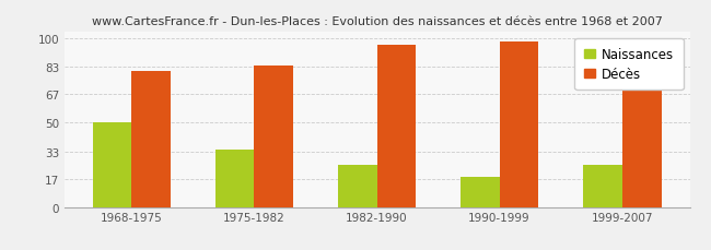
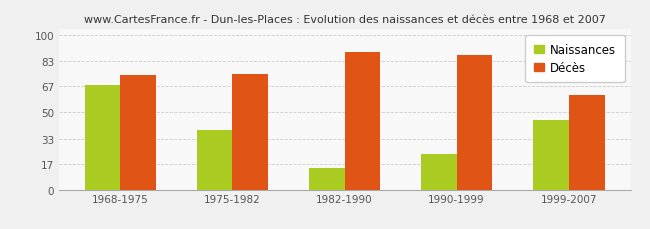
Naissances/1968-1975: 50 -> 68
Décès/1968-1975: 81 -> 74
Naissances/1975-1982: 34 -> 39
Décès/1975-1982: 84 -> 75
Naissances/1982-1990: 25 -> 14
Décès/1982-1990: 96 -> 89
Naissances/1990-1999: 18 -> 23
Décès/1990-1999: 98 -> 87
Naissances/1999-2007: 25 -> 45
Décès/1999-2007: 69 -> 61
